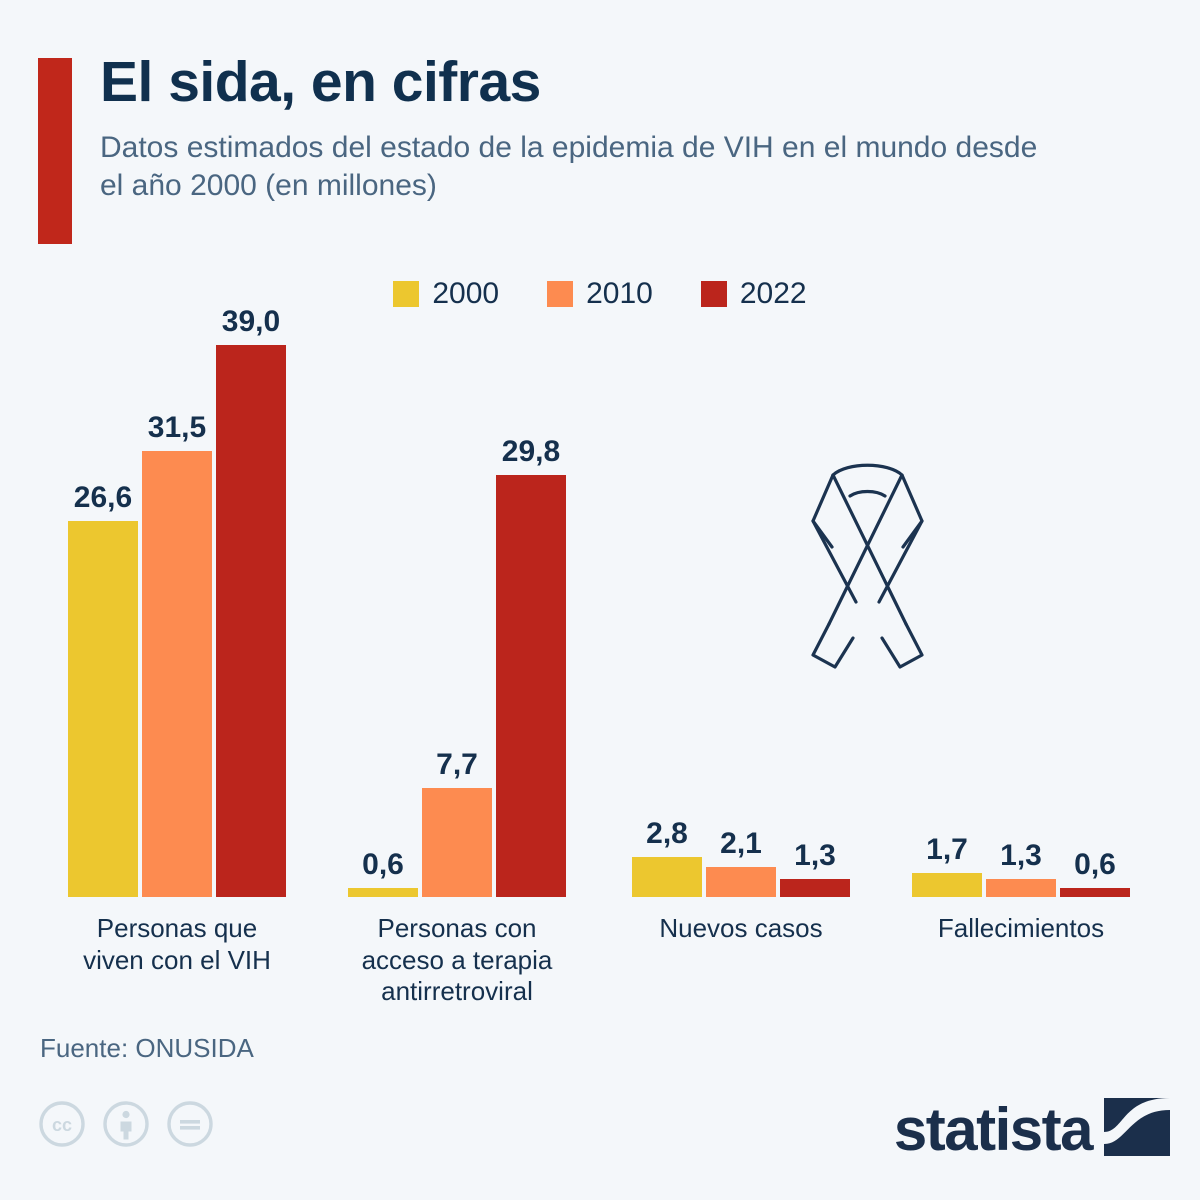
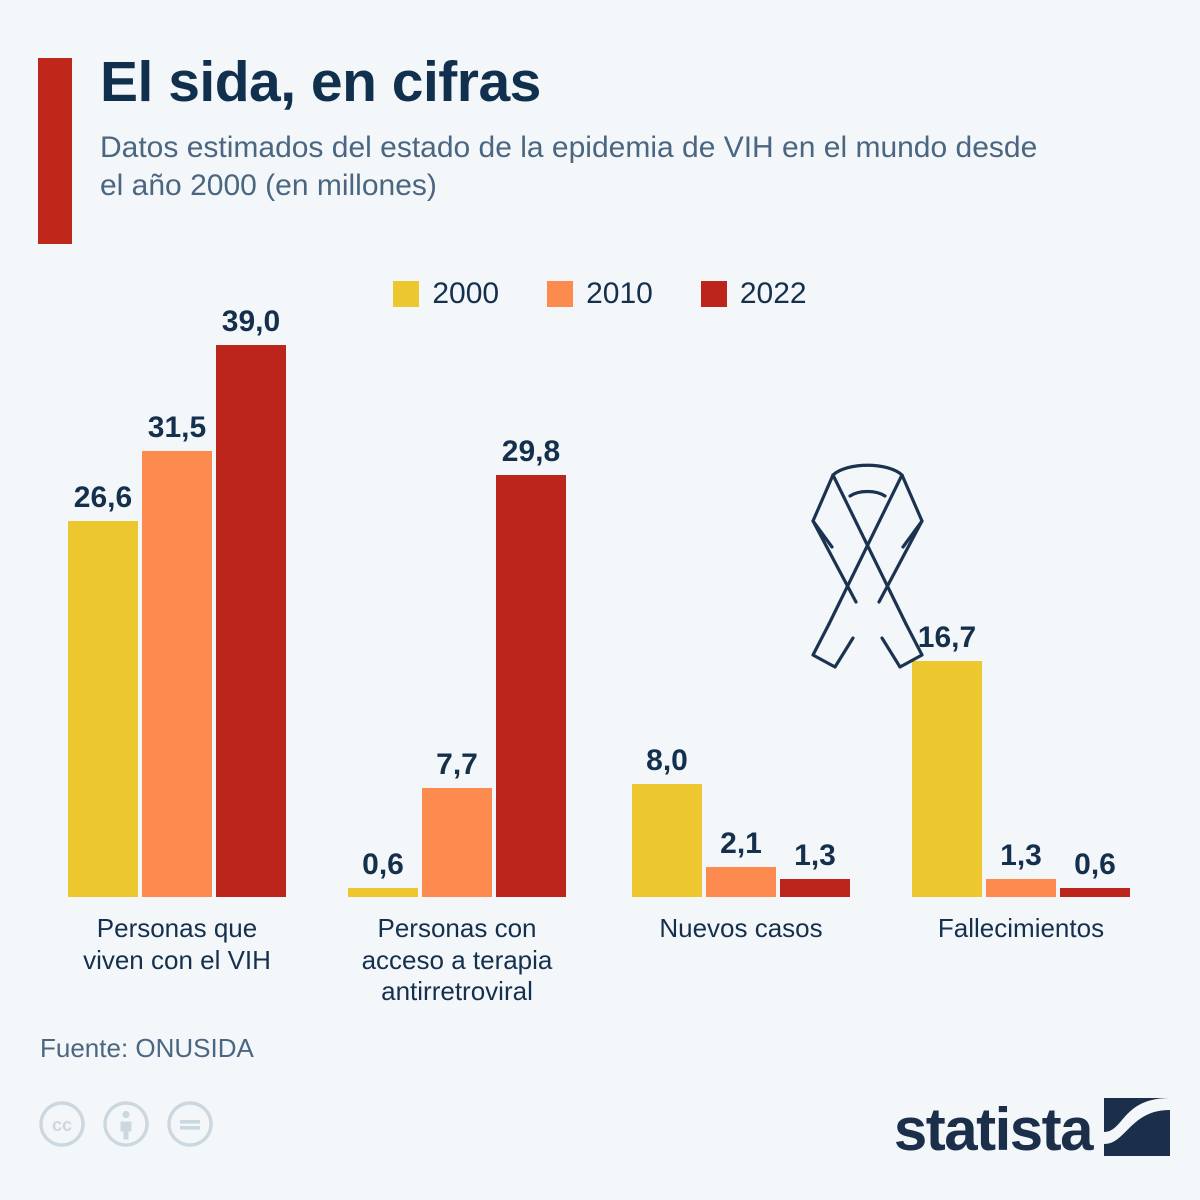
2000/Nuevos casos: 2,8 -> 8,0
2000/Fallecimientos: 1,7 -> 16,7
